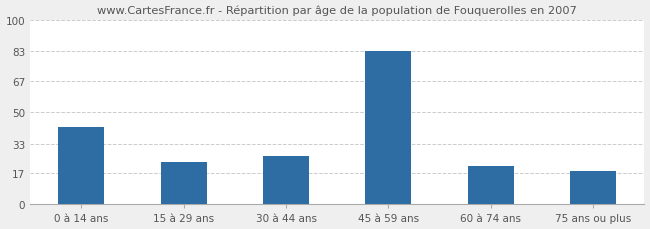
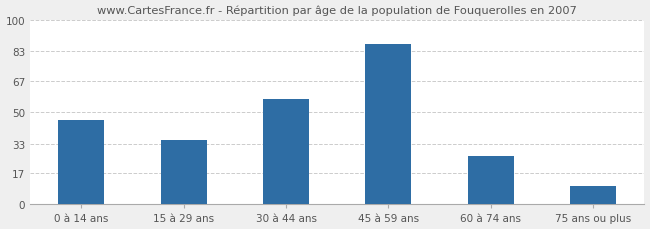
0 à 14 ans: 42 -> 46
15 à 29 ans: 23 -> 35
30 à 44 ans: 26 -> 57
45 à 59 ans: 83 -> 87
60 à 74 ans: 21 -> 26
75 ans ou plus: 18 -> 10
